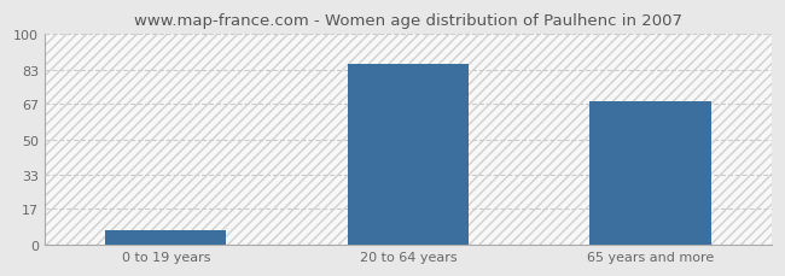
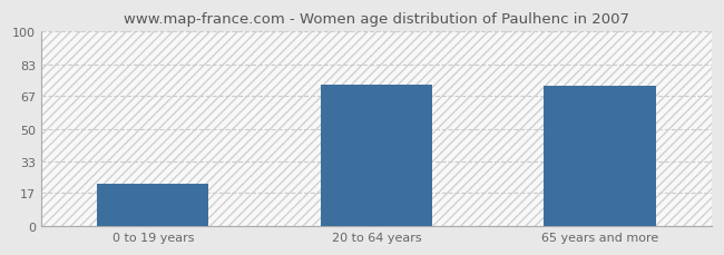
0 to 19 years: 7 -> 22
20 to 64 years: 86 -> 73
65 years and more: 68 -> 72
